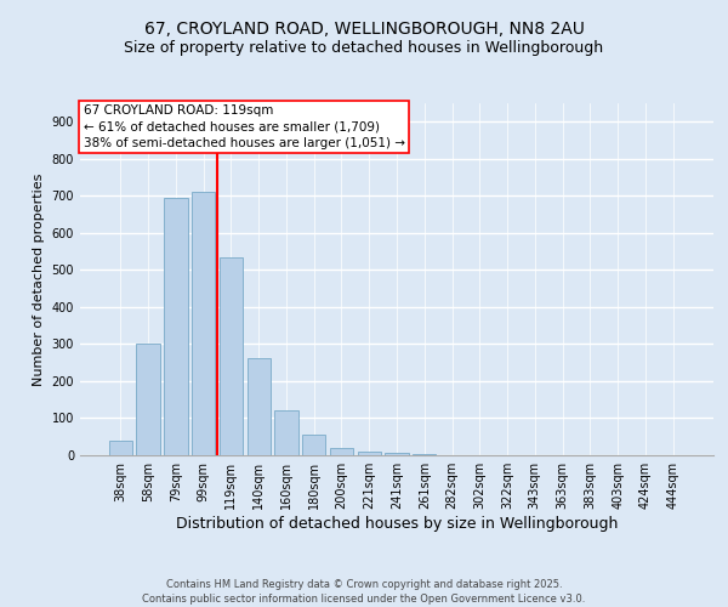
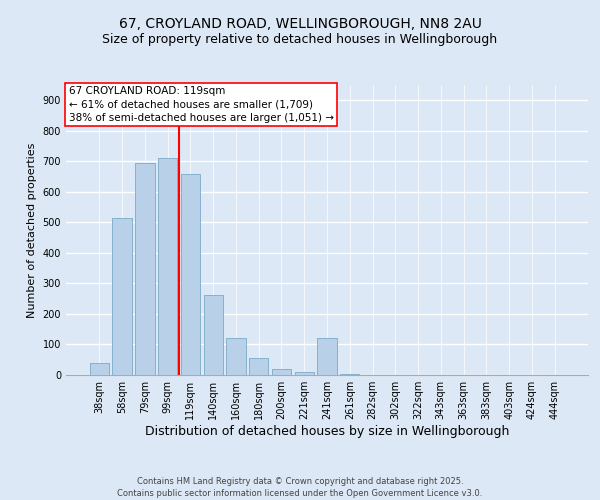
58sqm: 300 -> 515
119sqm: 535 -> 660
241sqm: 5 -> 120
